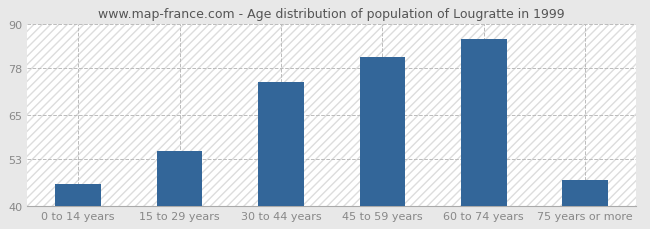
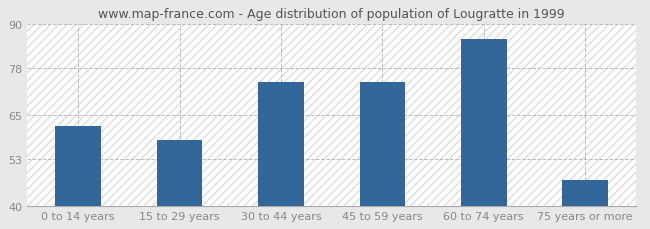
0 to 14 years: 46 -> 62
15 to 29 years: 55 -> 58
45 to 59 years: 81 -> 74
